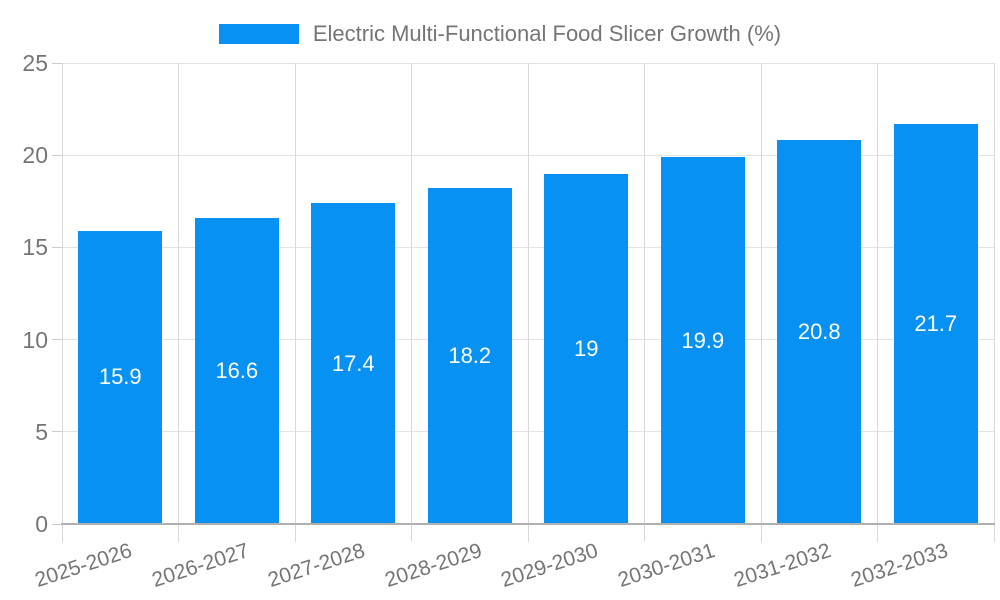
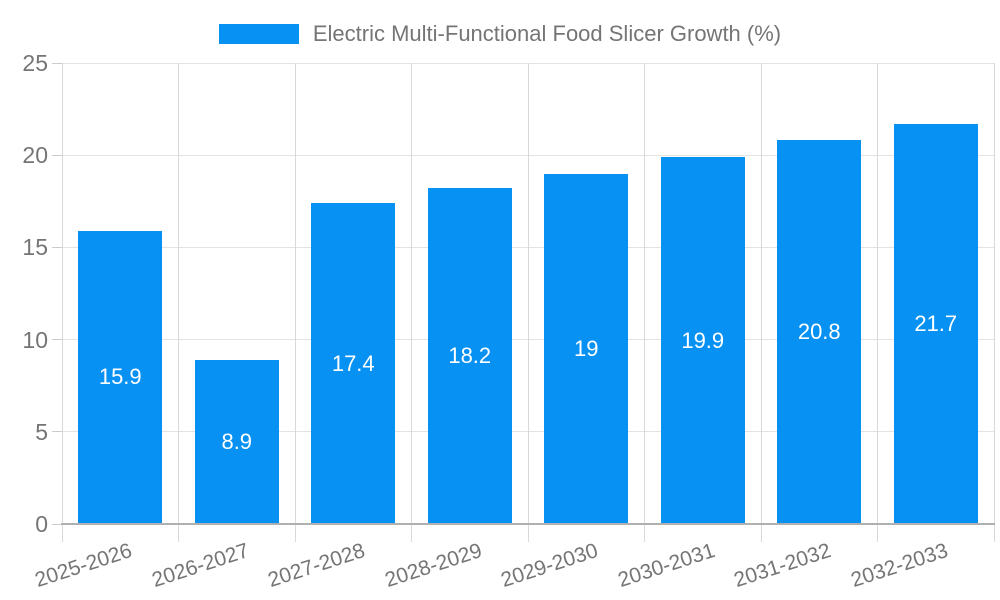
2026-2027: 16.6 -> 8.9
